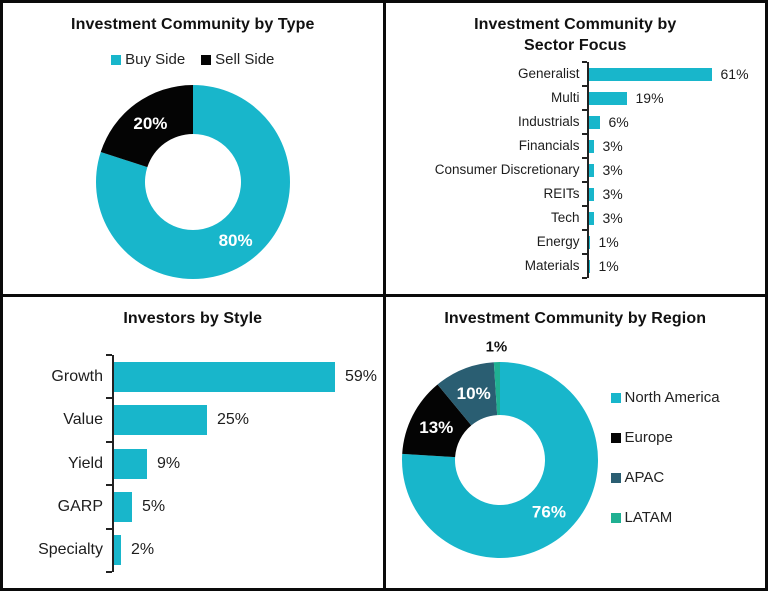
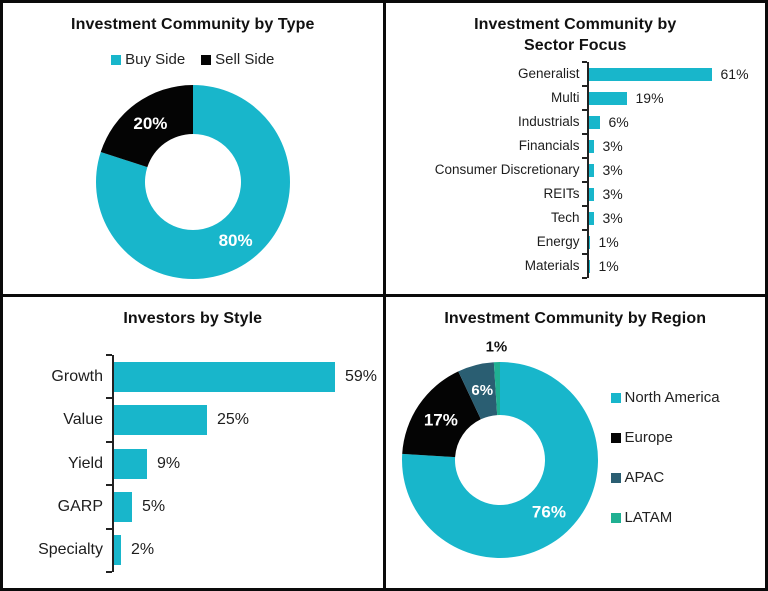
Investment Community by Region/Europe: 13% -> 17%
Investment Community by Region/APAC: 10% -> 6%
